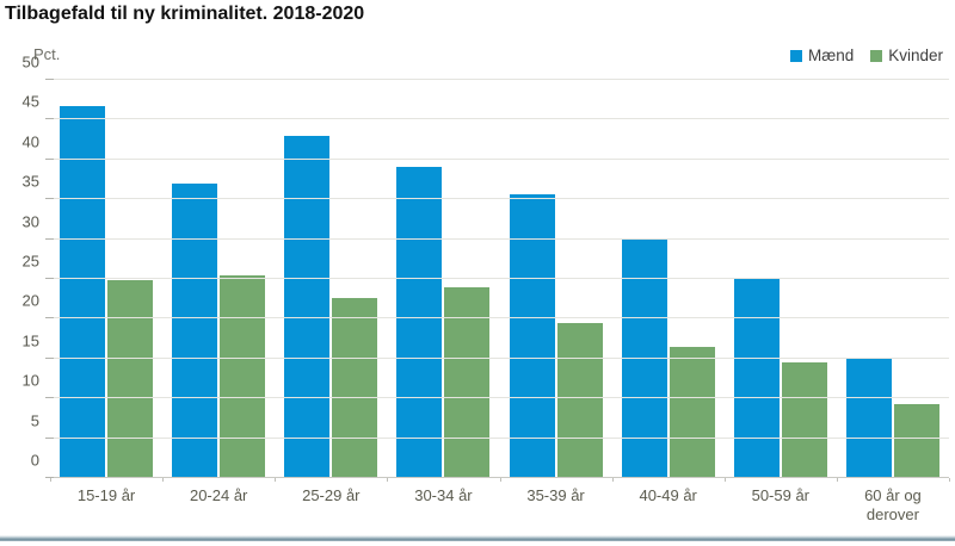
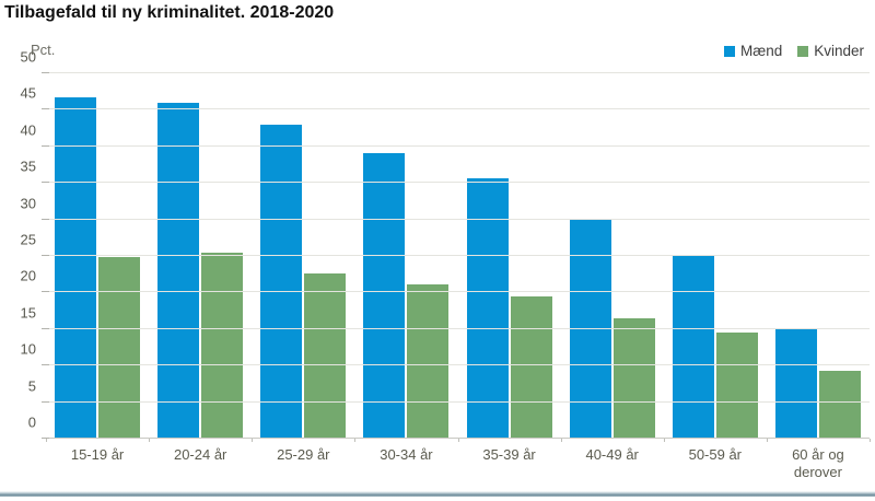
Mænd/20-24 år: 37 -> 46
Kvinder/30-34 år: 24 -> 21
